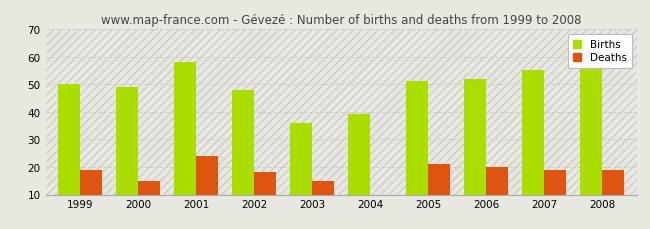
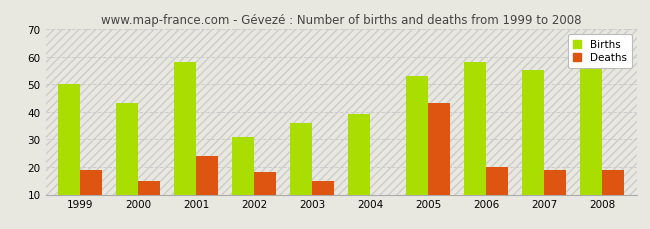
Births/2000: 49 -> 43
Births/2002: 48 -> 31
Births/2005: 51 -> 53
Deaths/2005: 21 -> 43
Births/2006: 52 -> 58
